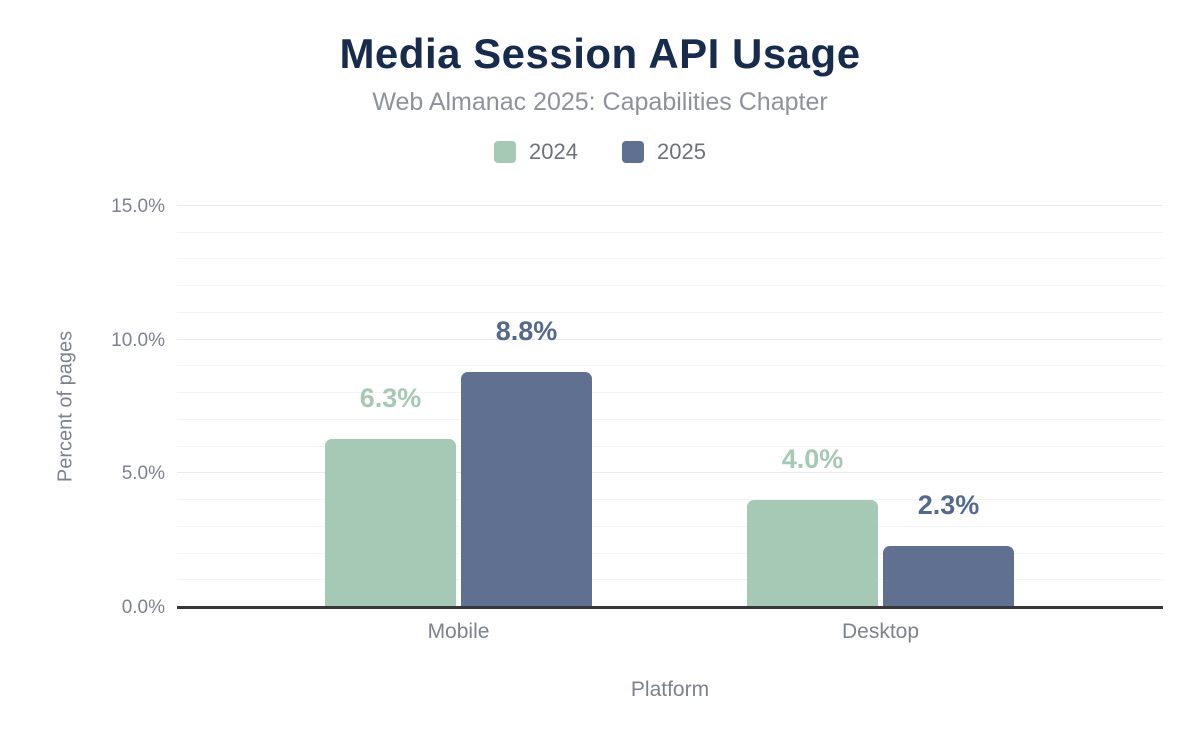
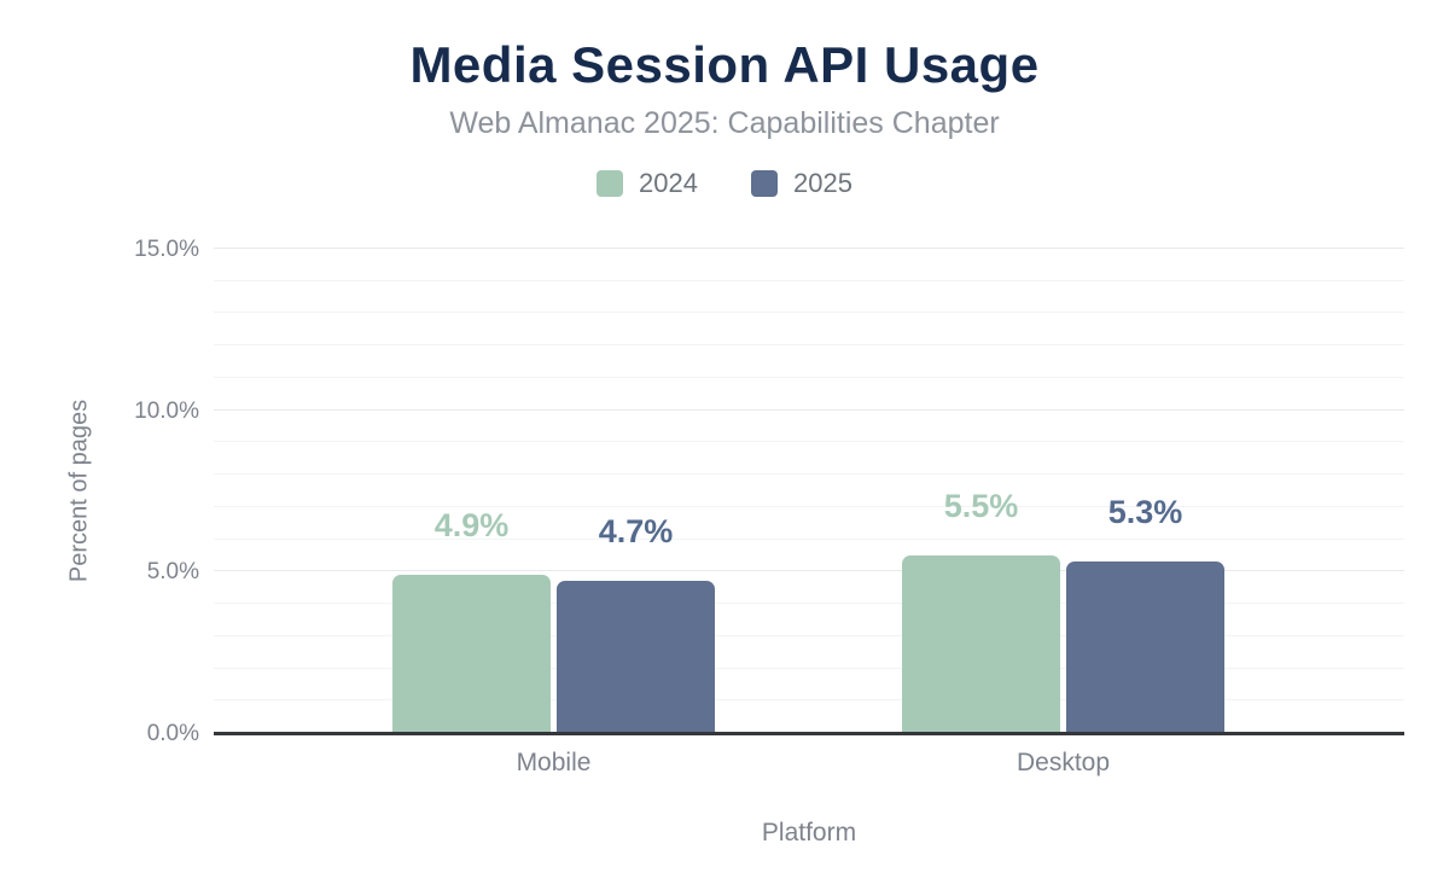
2024/Mobile: 6.3% -> 4.9%
2025/Mobile: 8.8% -> 4.7%
2024/Desktop: 4.0% -> 5.5%
2025/Desktop: 2.3% -> 5.3%
